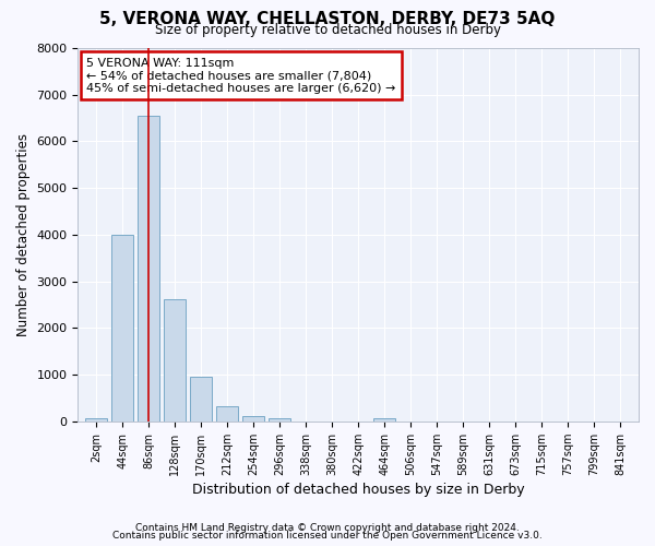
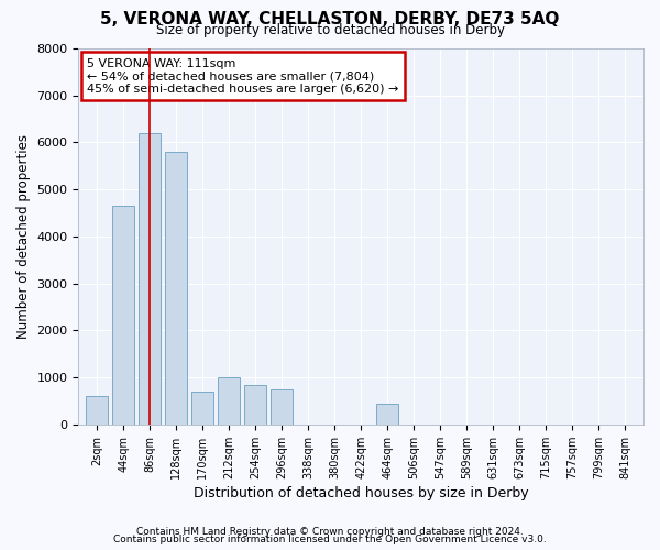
2sqm: 70 -> 600
44sqm: 4000 -> 4650
86sqm: 6550 -> 6200
128sqm: 2620 -> 5800
170sqm: 950 -> 700
212sqm: 330 -> 1000
254sqm: 100 -> 850
296sqm: 60 -> 750
464sqm: 60 -> 450
